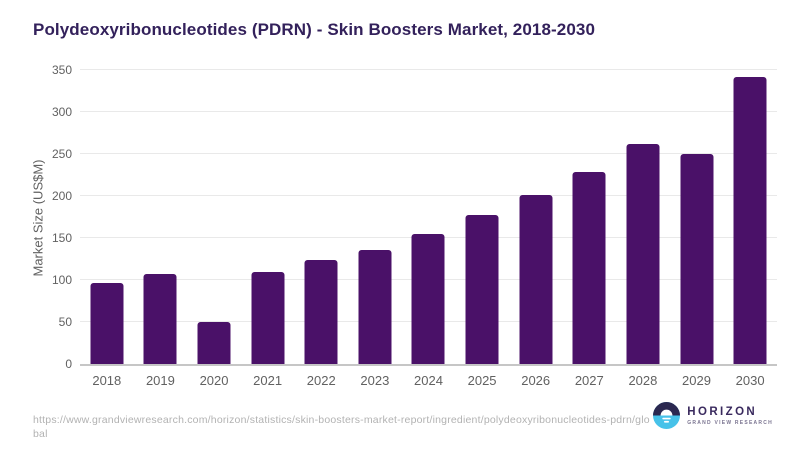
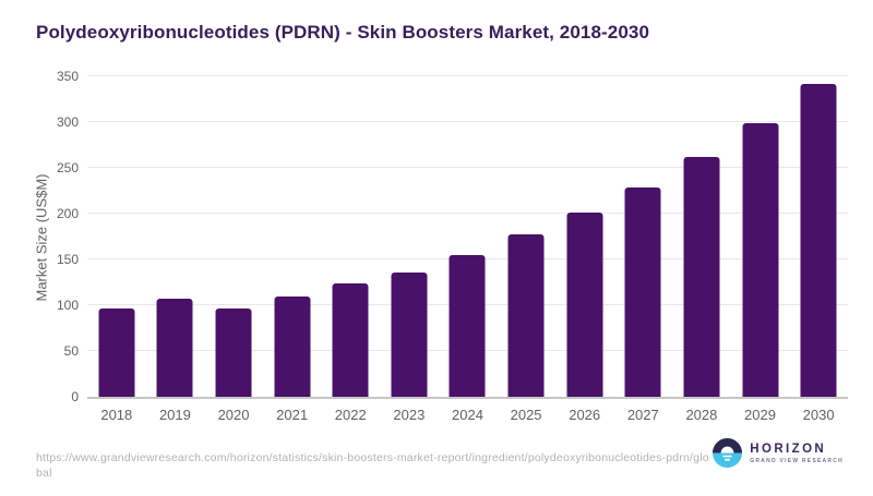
2020: 50 -> 100
2029: 250 -> 300
